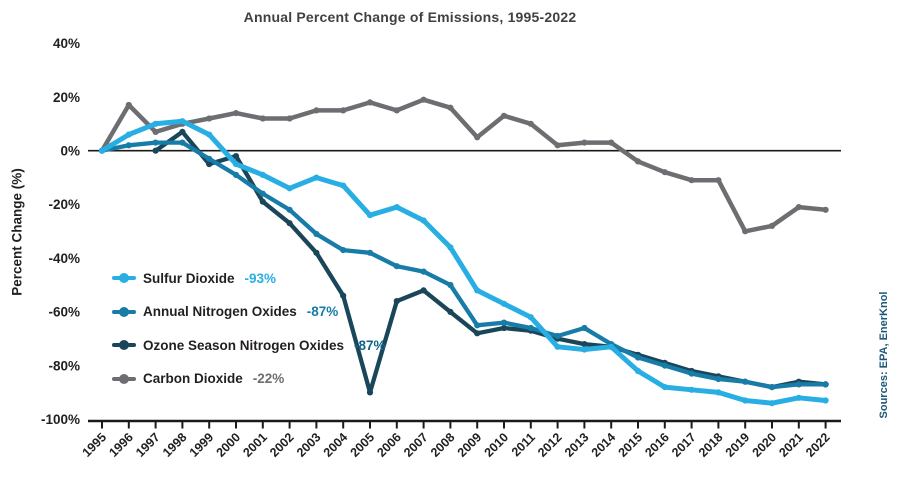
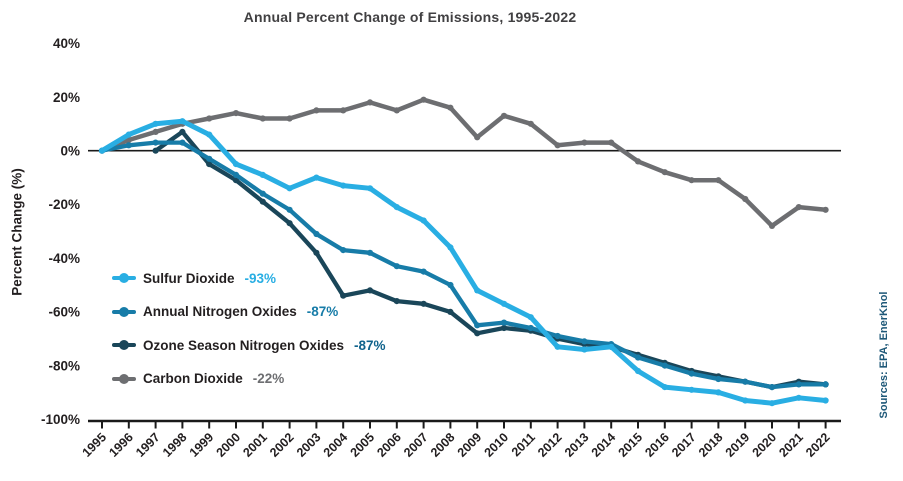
Carbon Dioxide/1996: 17% -> 4%
Ozone Season Nitrogen Oxides/2000: -2% -> -11%
Sulfur Dioxide/2005: -24% -> -14%
Ozone Season Nitrogen Oxides/2005: -90% -> -52%
Ozone Season Nitrogen Oxides/2007: -52% -> -57%
Annual Nitrogen Oxides/2013: -66% -> -71%
Carbon Dioxide/2019: -30% -> -18%
